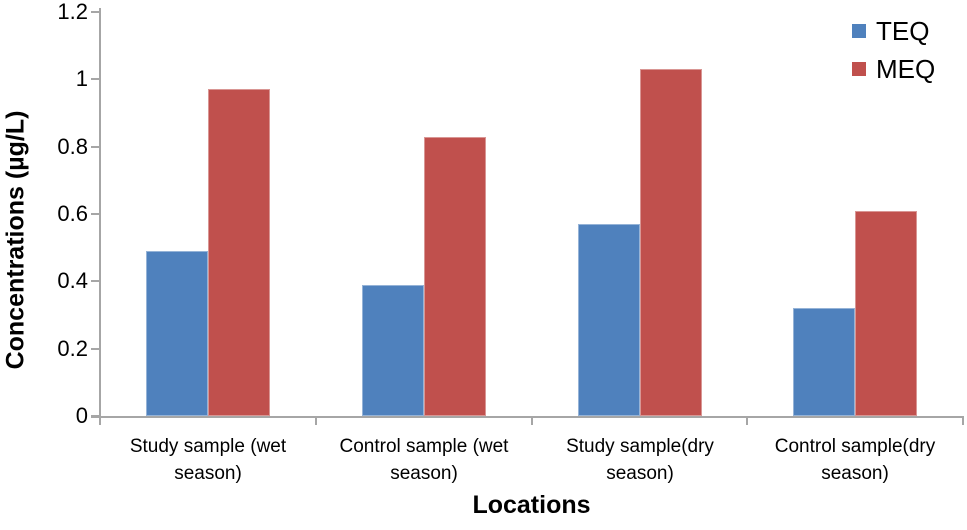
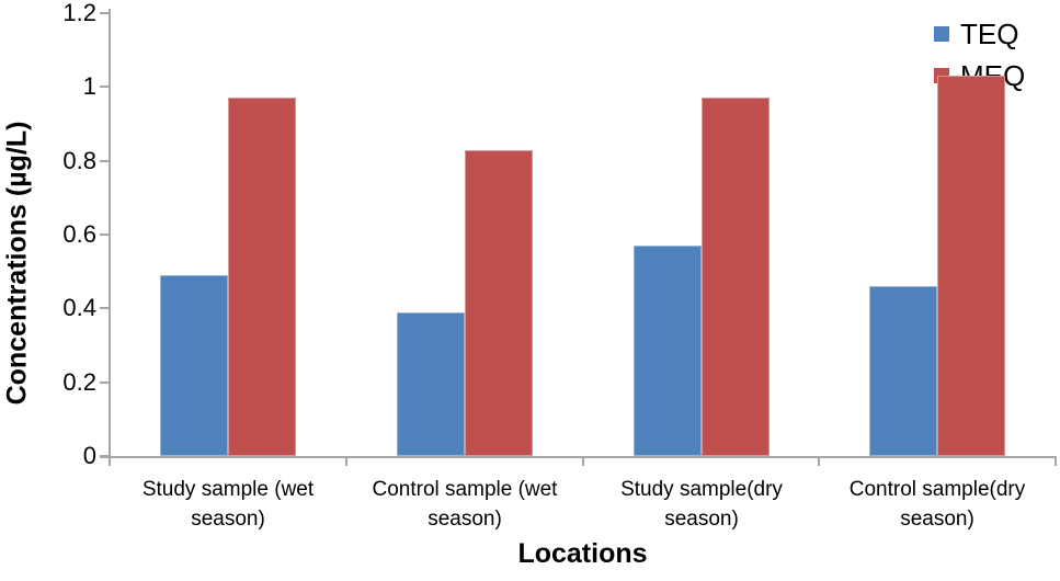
MEQ/Study sample(dry season): 1.03 -> 0.97
TEQ/Control sample(dry season): 0.32 -> 0.46
MEQ/Control sample(dry season): 0.61 -> 1.03
